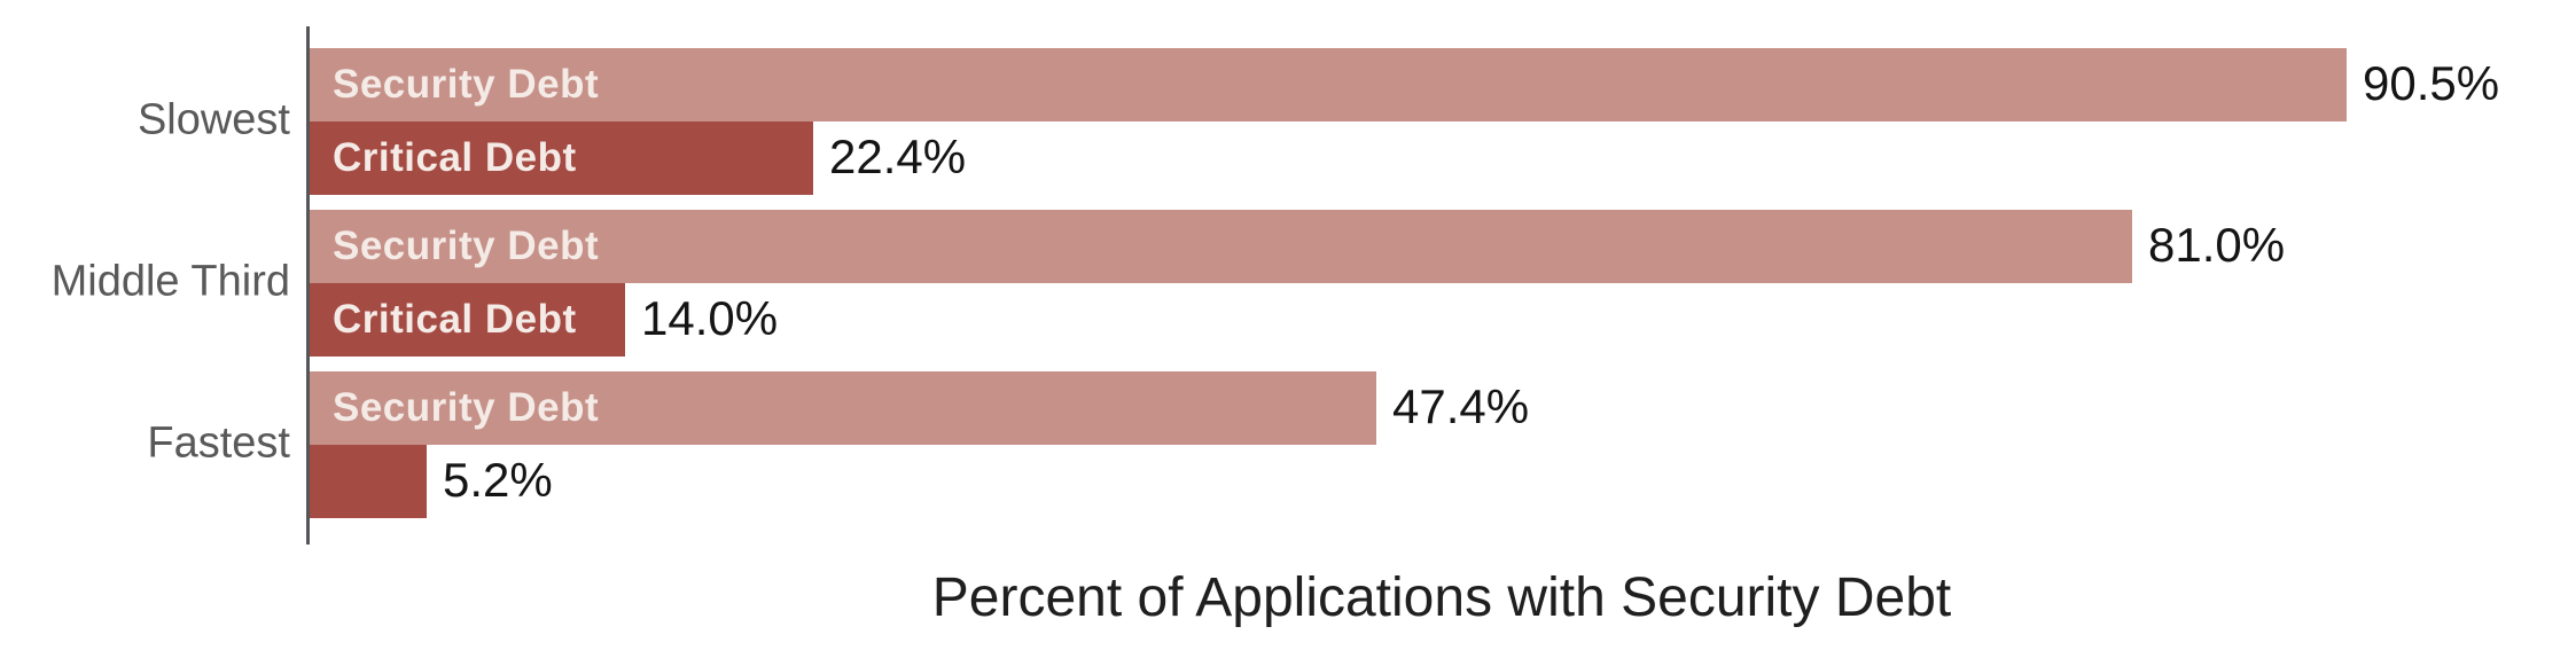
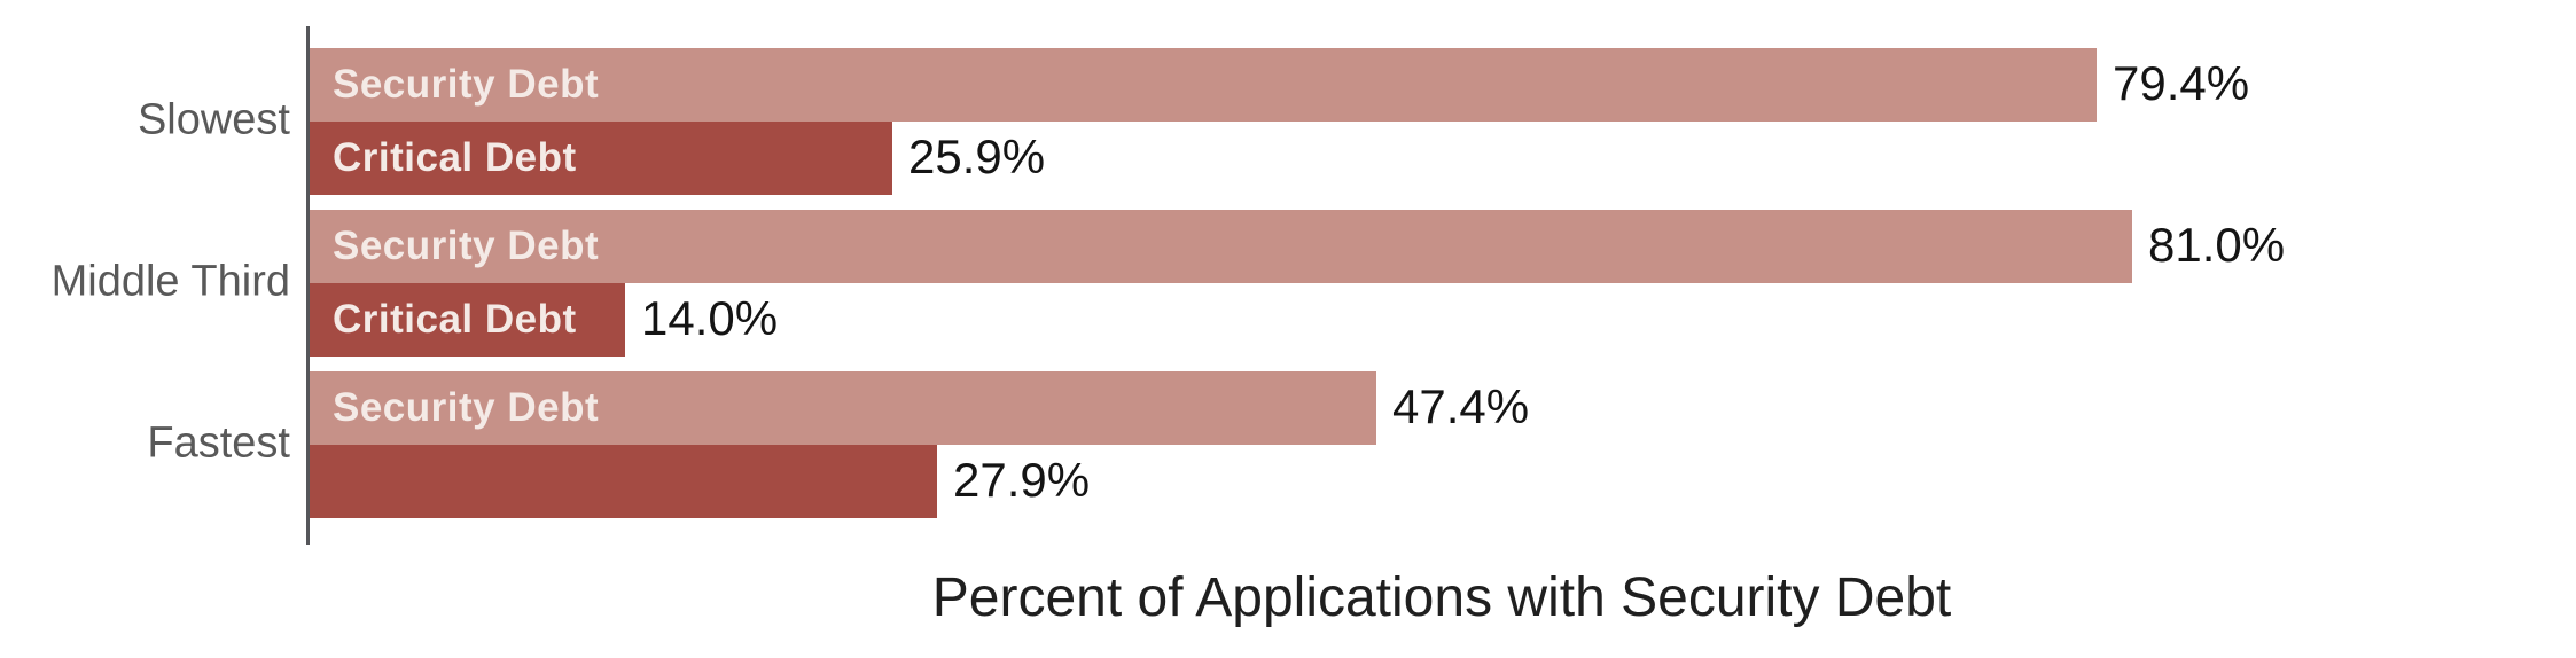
Security Debt/Slowest: 90.5% -> 79.4%
Critical Debt/Slowest: 22.4% -> 25.9%
Critical Debt/Fastest: 5.2% -> 27.9%
